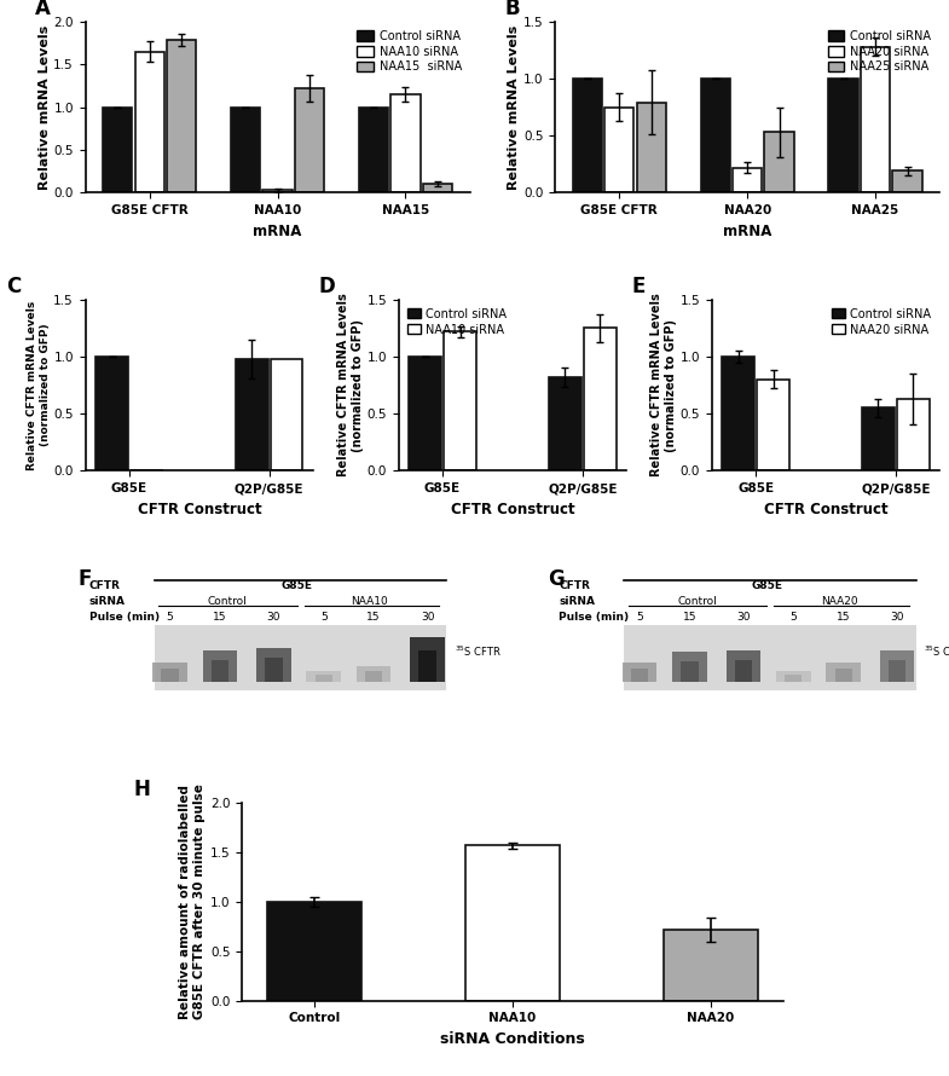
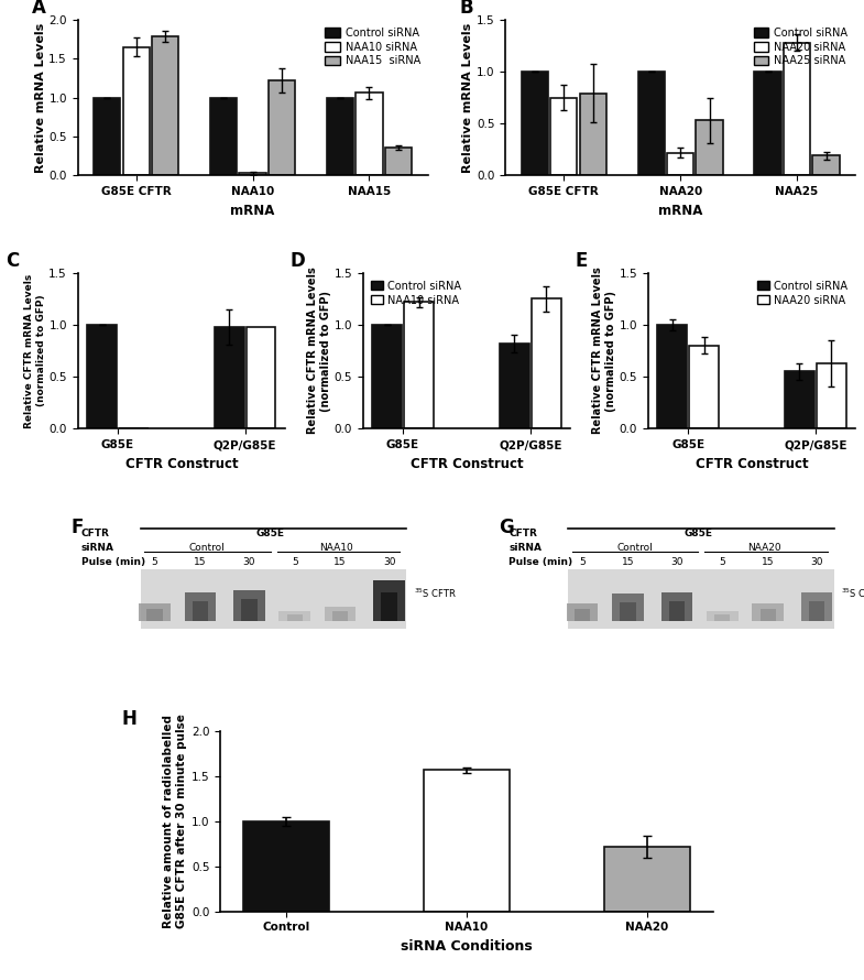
NAA10 siRNA/NAA15: 1.15 -> 1.06
NAA15 siRNA/NAA15: 0.10 -> 0.36
